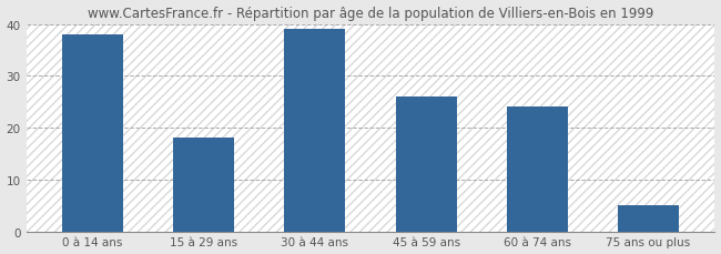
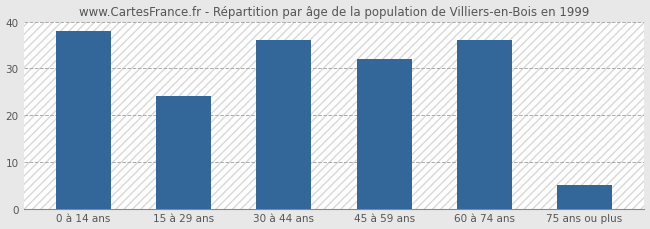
15 à 29 ans: 18 -> 24
30 à 44 ans: 39 -> 36
45 à 59 ans: 26 -> 32
60 à 74 ans: 24 -> 36
